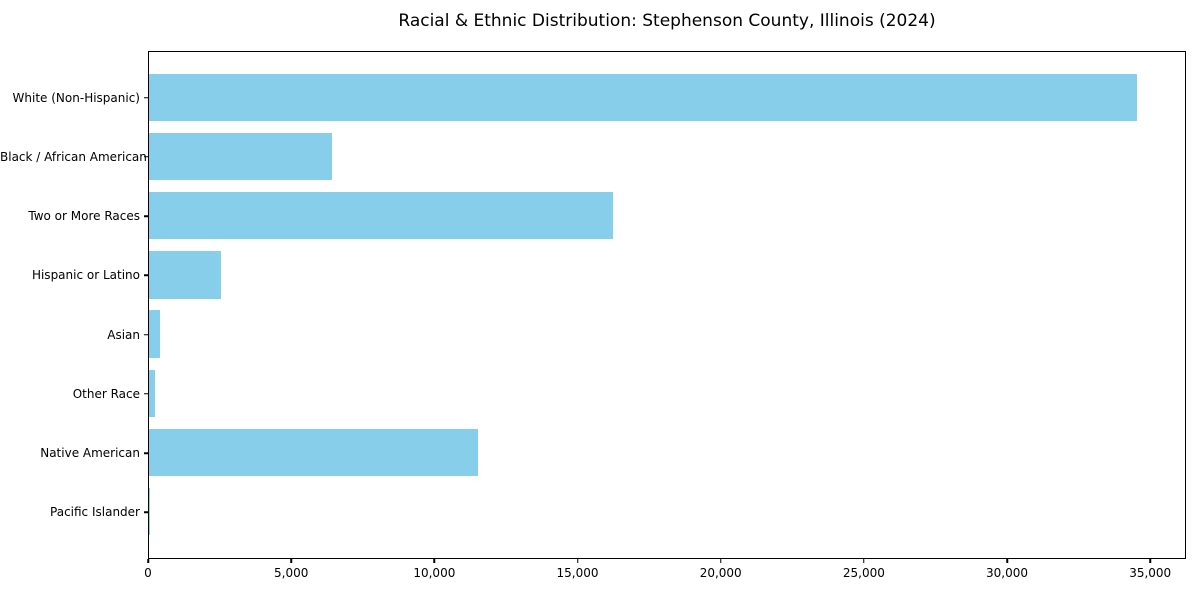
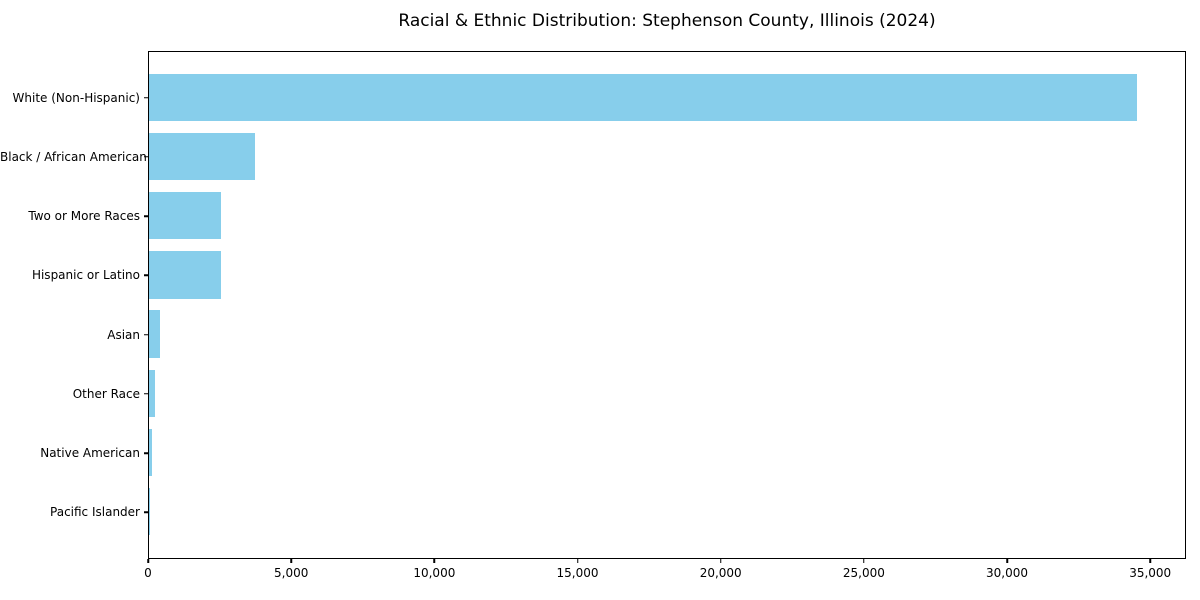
Black / African American: 6400 -> 3700
Two or More Races: 16200 -> 2500
Native American: 11500 -> 100
